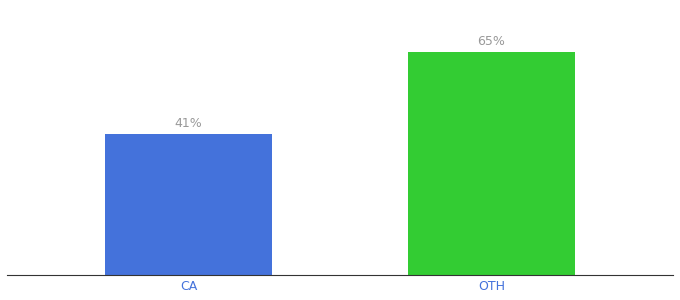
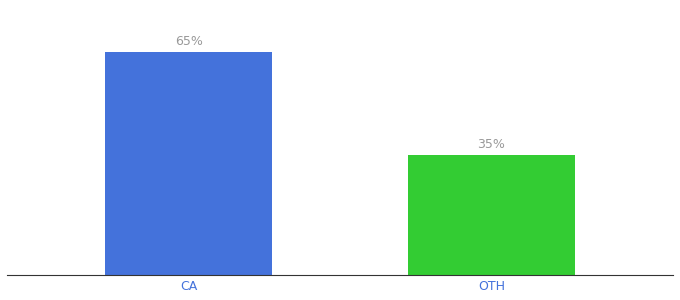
CA: 41% -> 65%
OTH: 65% -> 35%
